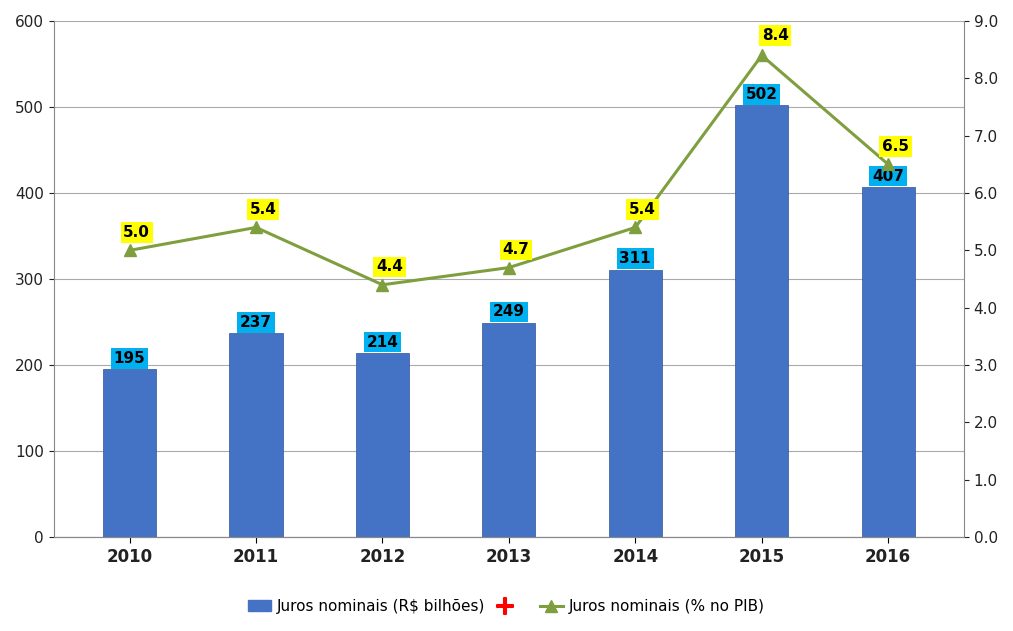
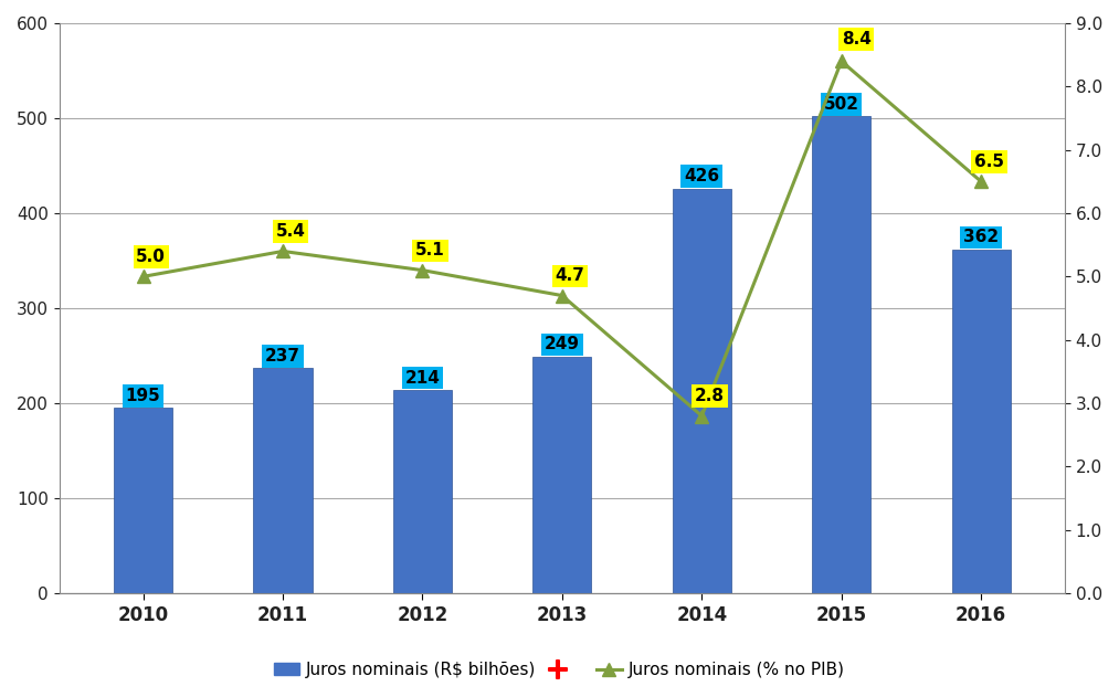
Juros nominais (% no PIB)/2012: 4.4 -> 5.1
Juros nominais (R$ bilhões)/2014: 311 -> 426
Juros nominais (% no PIB)/2014: 5.4 -> 2.8
Juros nominais (R$ bilhões)/2016: 407 -> 362
